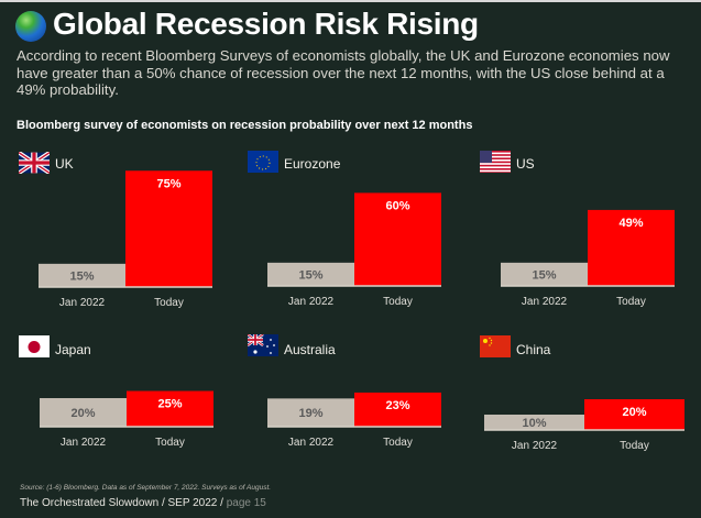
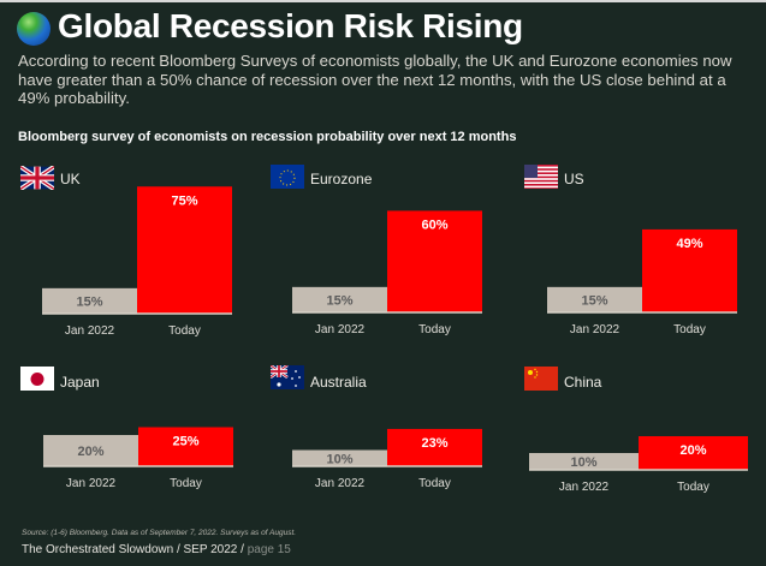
Australia/Jan 2022: 19% -> 10%
